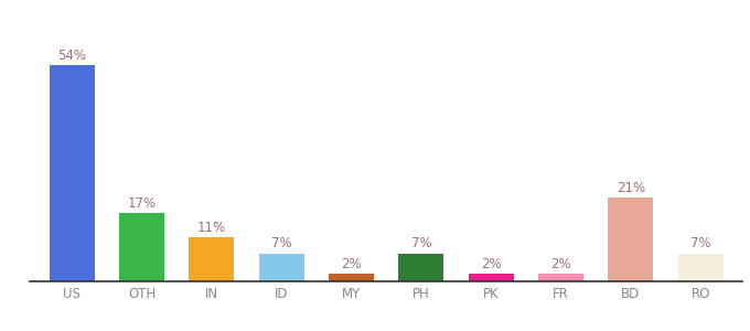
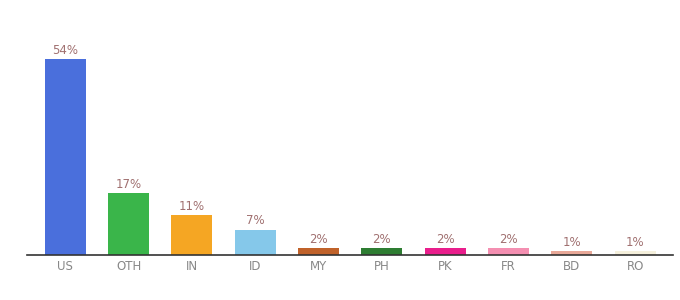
PH: 7% -> 2%
BD: 21% -> 1%
RO: 7% -> 1%
